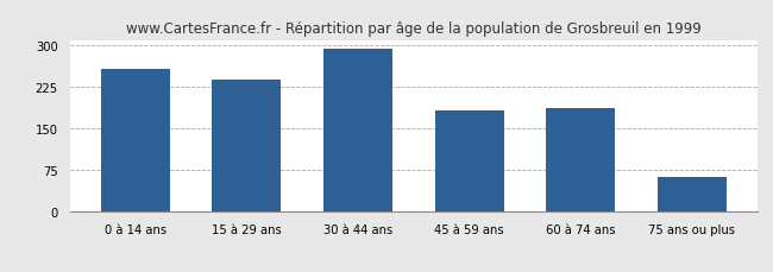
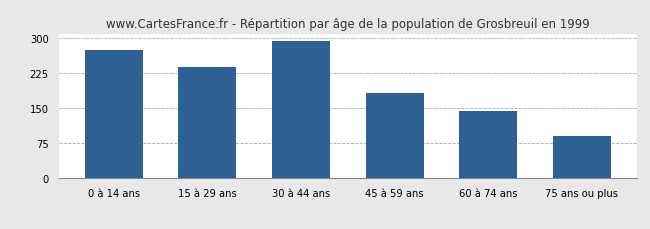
0 à 14 ans: 258 -> 275
60 à 74 ans: 188 -> 145
75 ans ou plus: 62 -> 90
